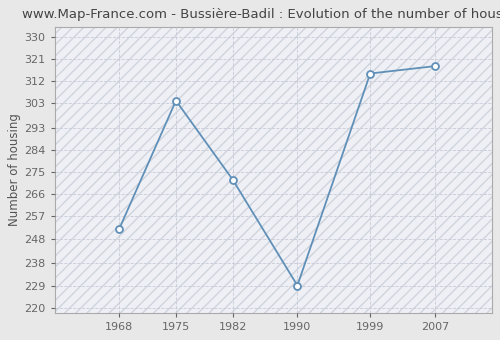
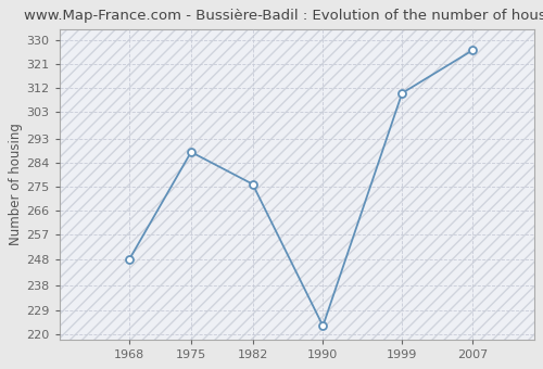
1968: 252 -> 248
1975: 304 -> 288
1982: 272 -> 276
1990: 229 -> 223
1999: 315 -> 310
2007: 318 -> 326
